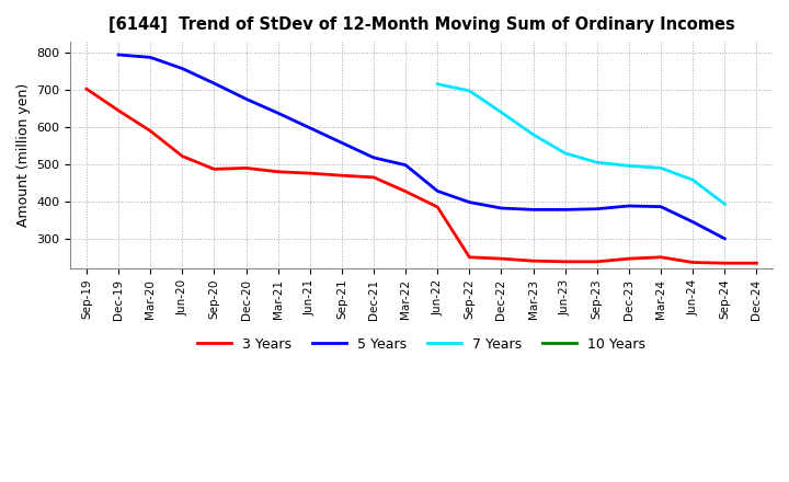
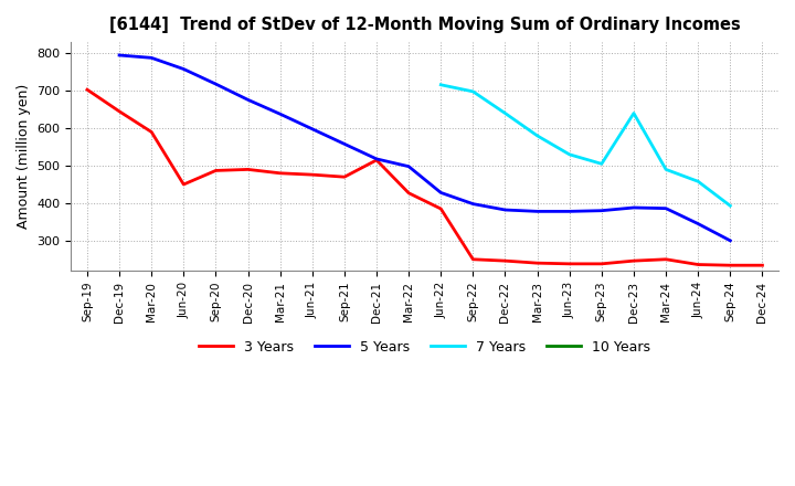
3 Years/Jun-20: 522 -> 450
3 Years/Dec-21: 465 -> 515
7 Years/Dec-23: 496 -> 640
